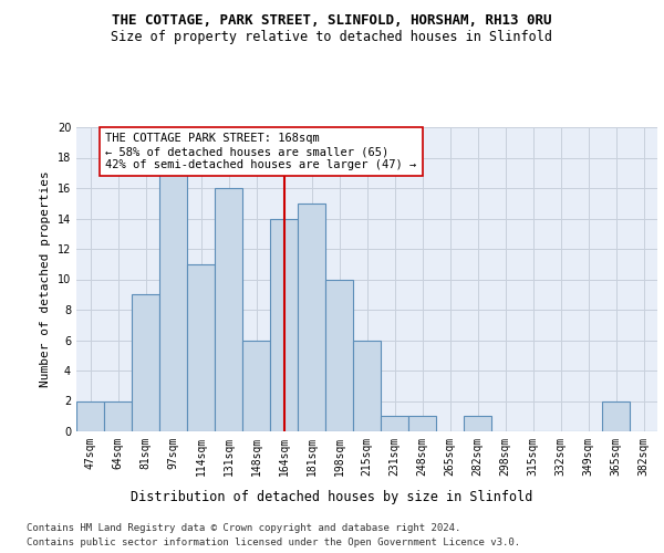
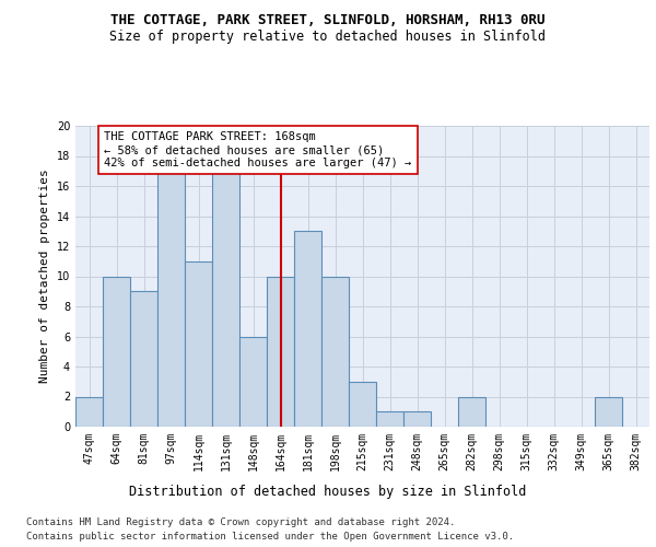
64sqm: 2 -> 10
131sqm: 16 -> 17
164sqm: 14 -> 10
181sqm: 15 -> 13
215sqm: 6 -> 3
282sqm: 1 -> 2
